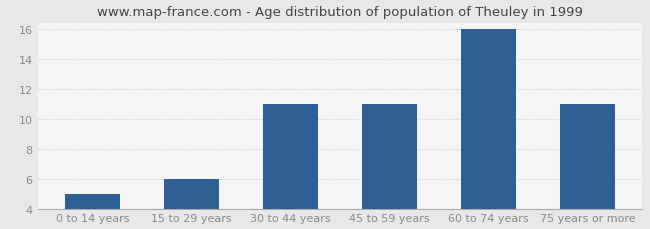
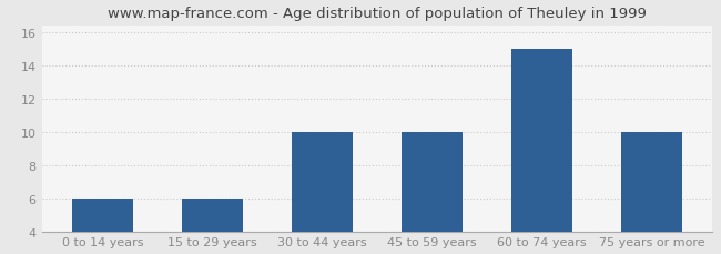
0 to 14 years: 5 -> 6
30 to 44 years: 11 -> 10
45 to 59 years: 11 -> 10
60 to 74 years: 16 -> 15
75 years or more: 11 -> 10
